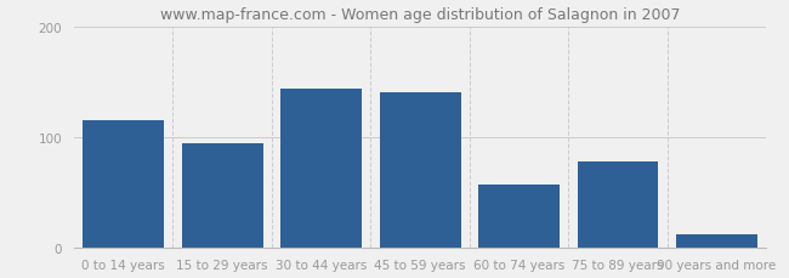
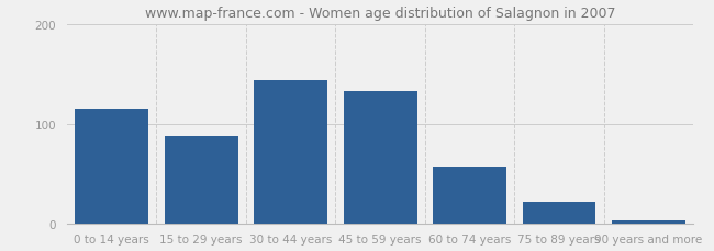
15 to 29 years: 94 -> 87
45 to 59 years: 140 -> 132
75 to 89 years: 78 -> 22
90 years and more: 12 -> 3
